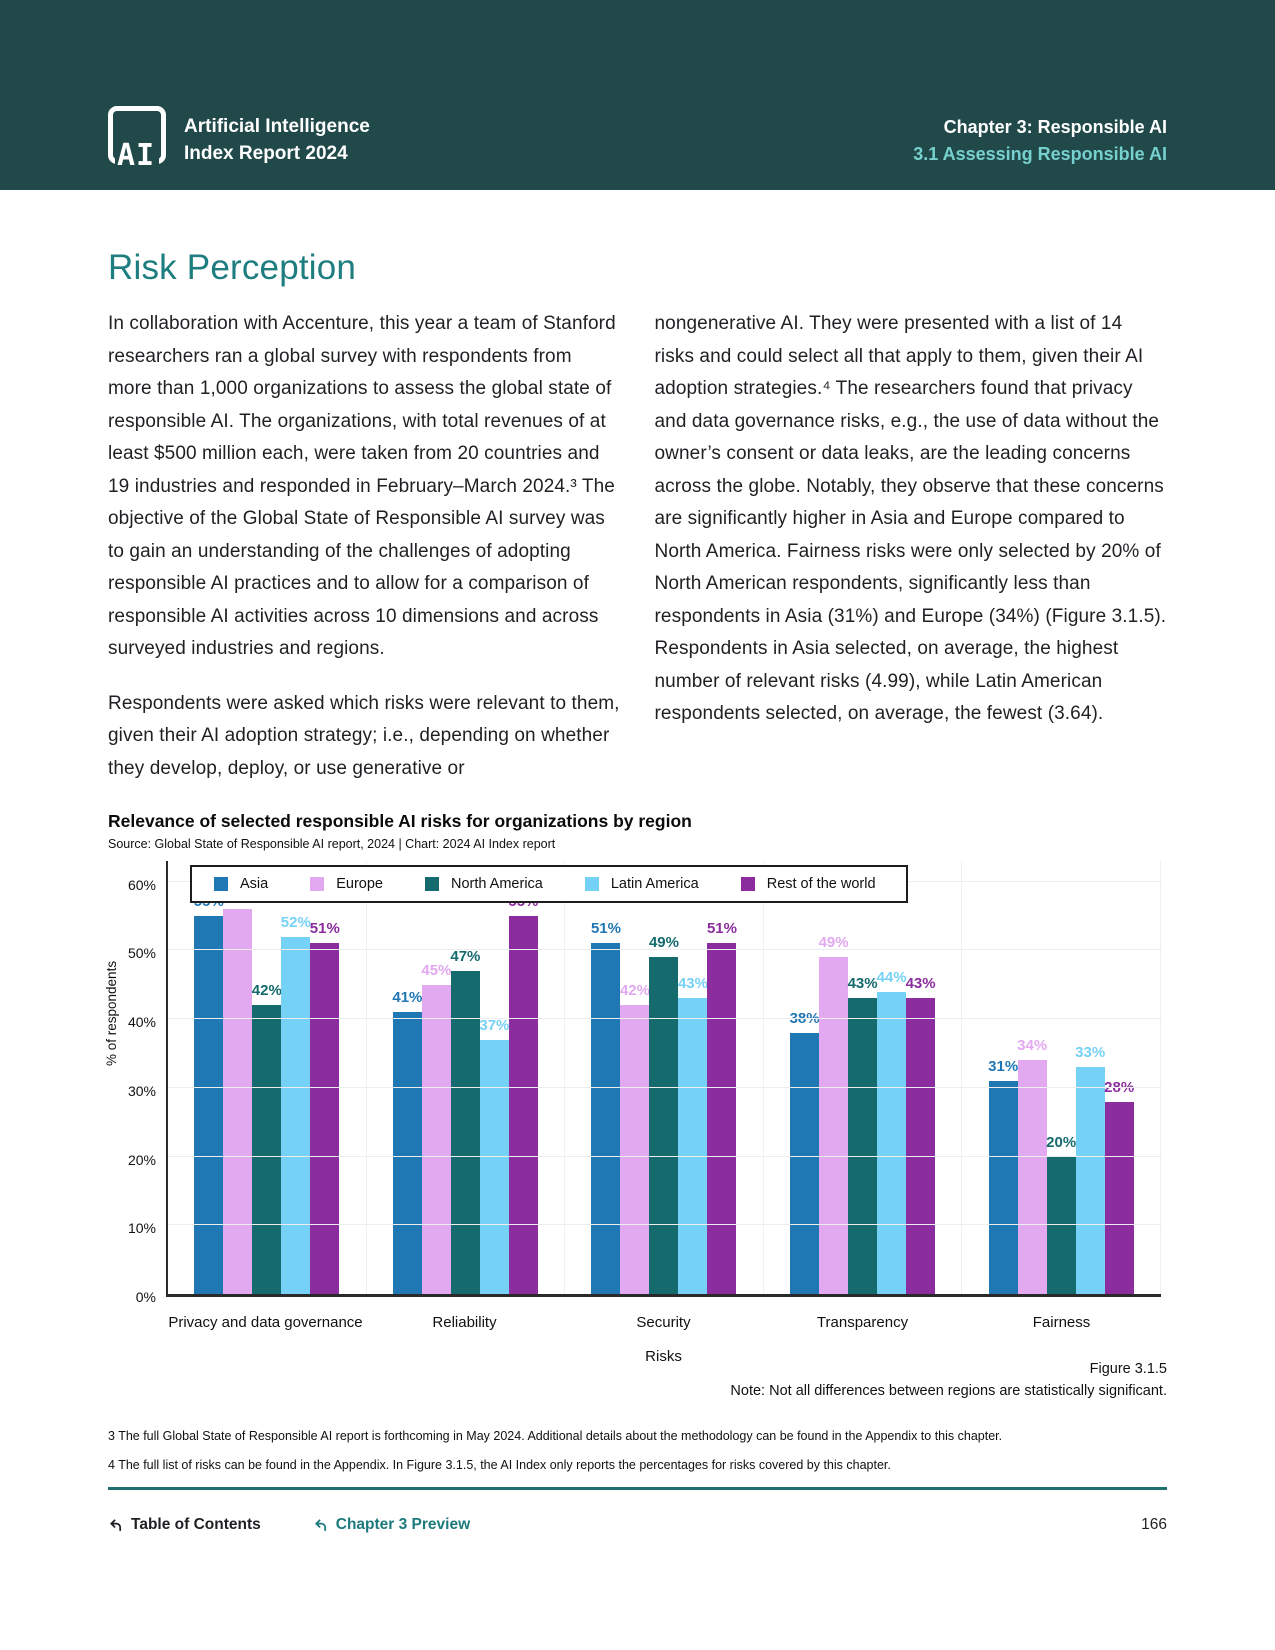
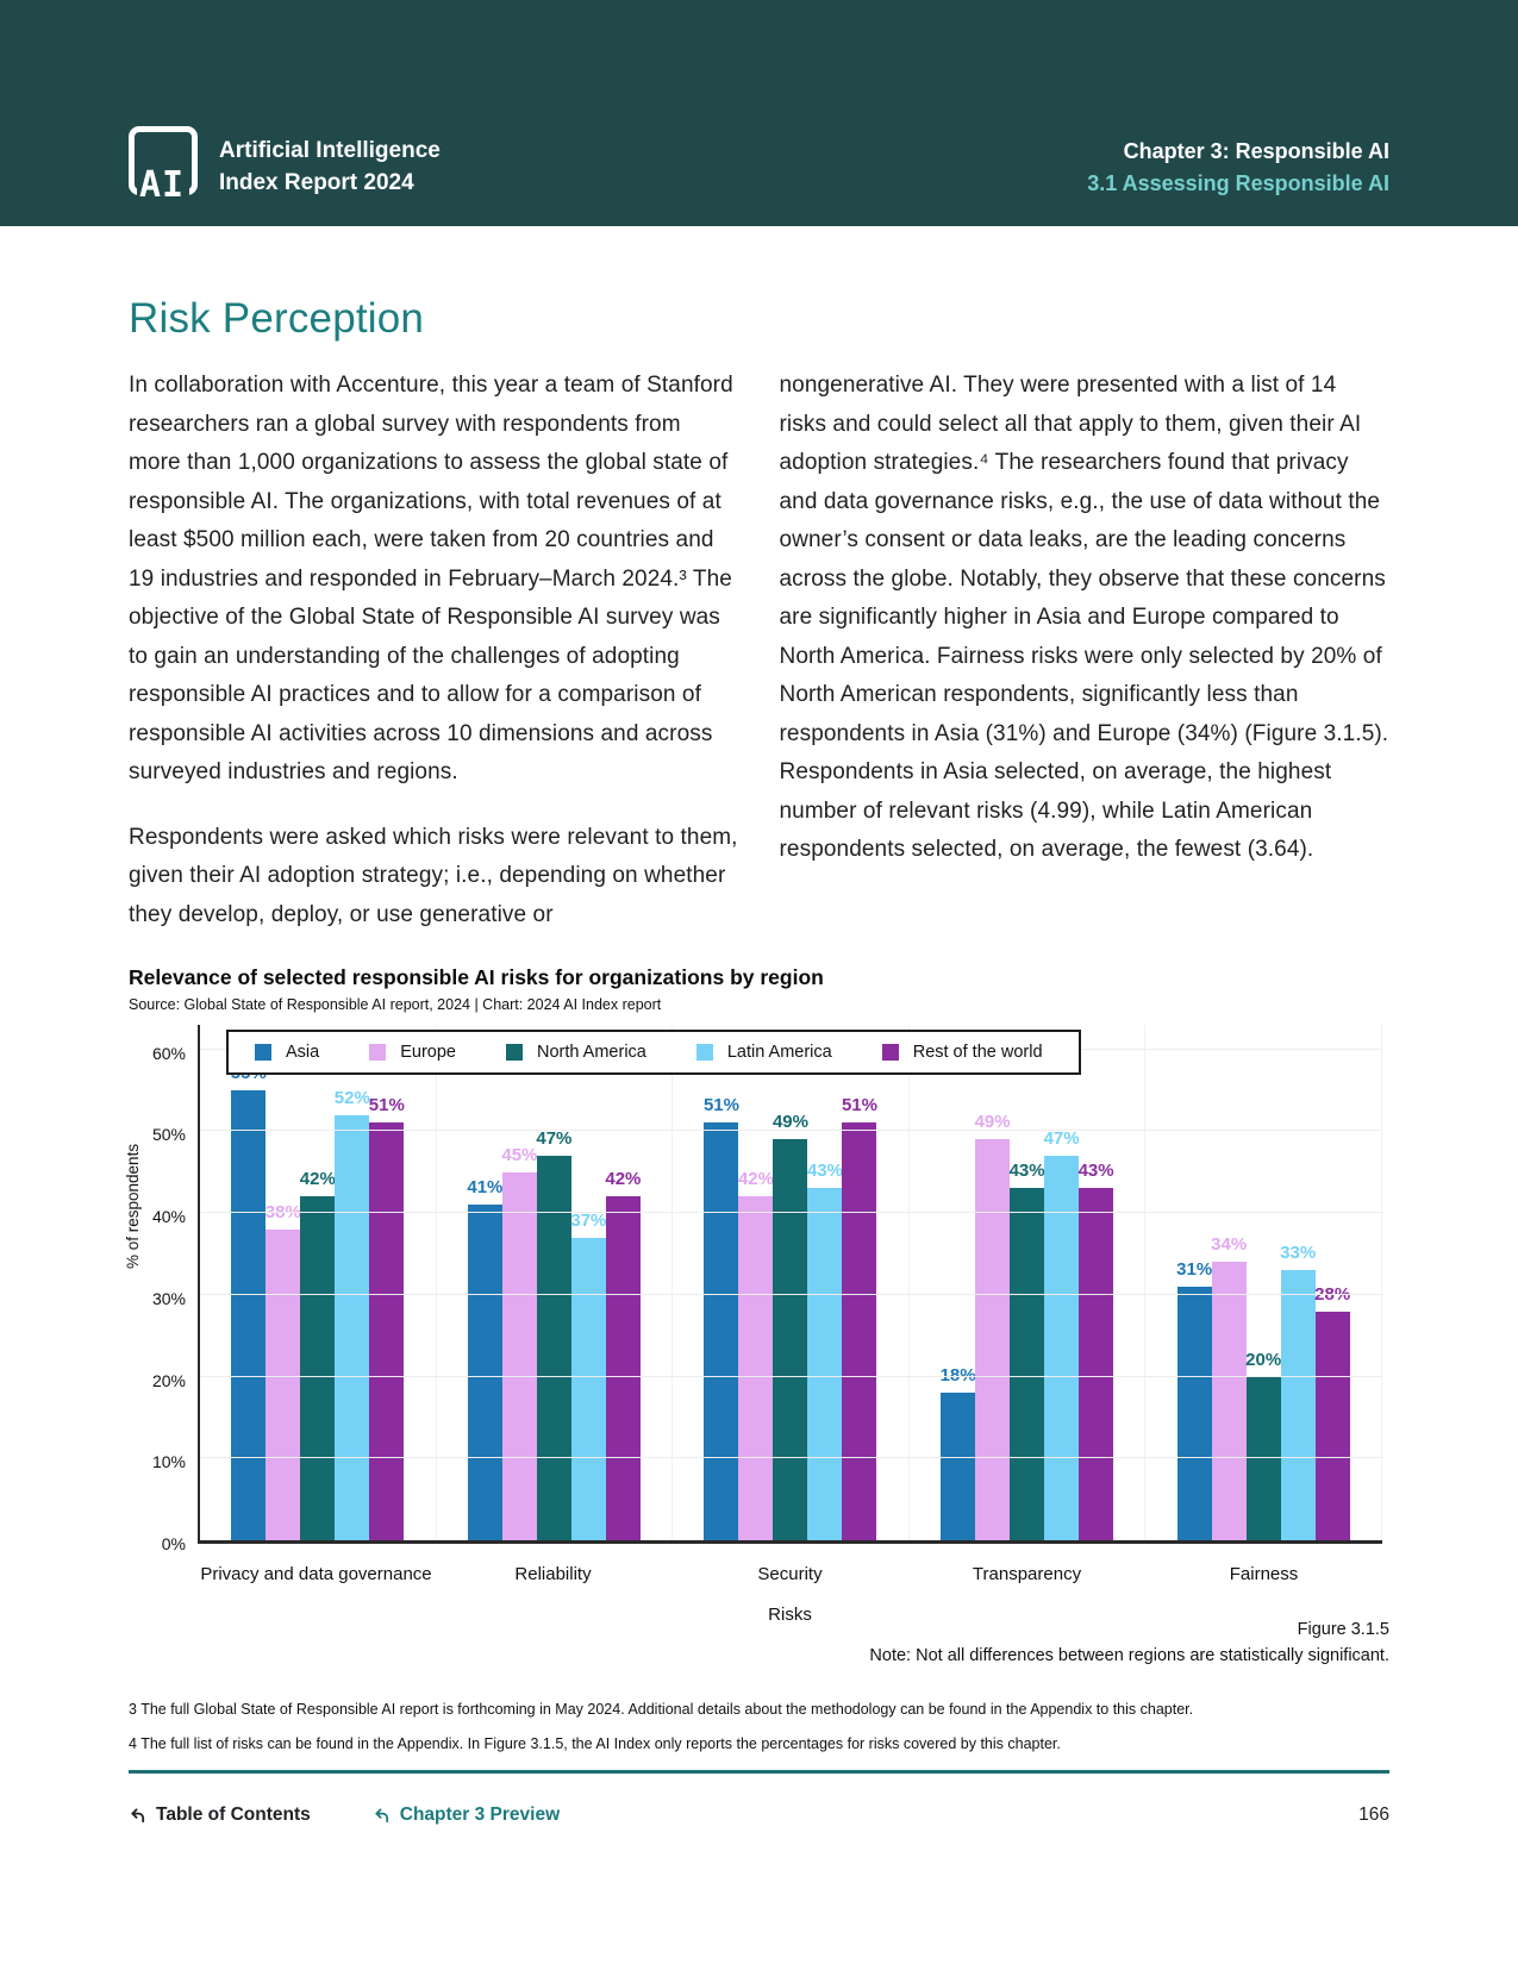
Europe/Privacy and data governance: 56% -> 38%
Rest of the world/Reliability: 55% -> 42%
Asia/Transparency: 38% -> 18%
Latin America/Transparency: 44% -> 47%
